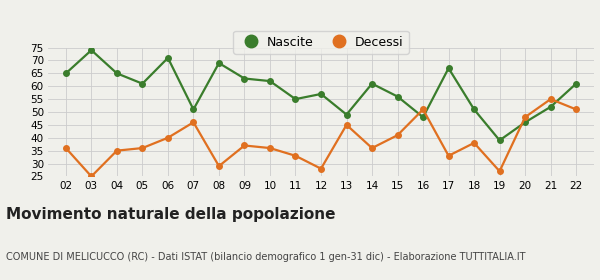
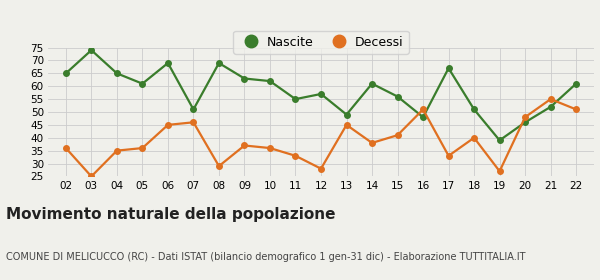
Nascite/06: 71 -> 69
Decessi/06: 40 -> 45
Decessi/14: 36 -> 38
Decessi/18: 38 -> 40
